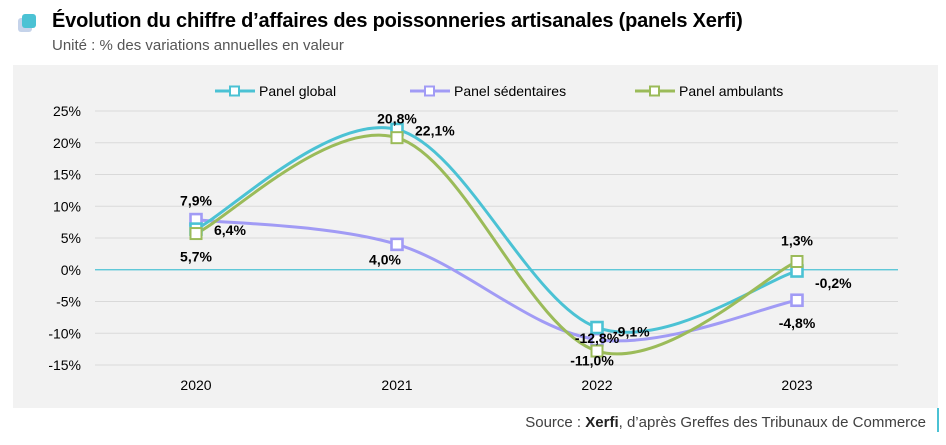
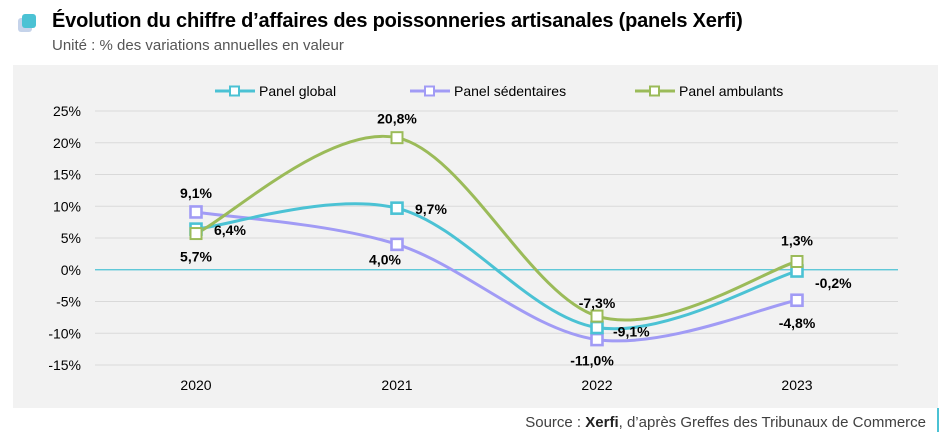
Panel sédentaires/2020: 7,9% -> 9,1%
Panel global/2021: 22,1% -> 9,7%
Panel ambulants/2022: -12,8% -> -7,3%
